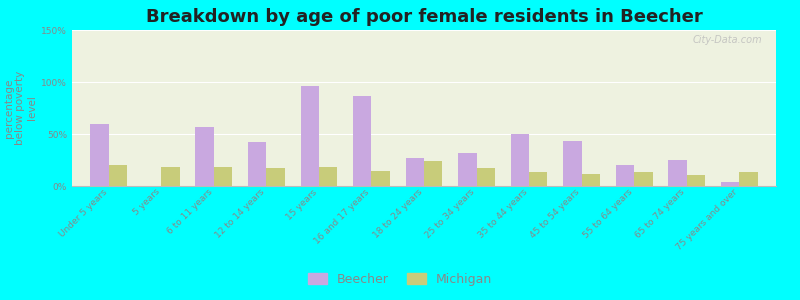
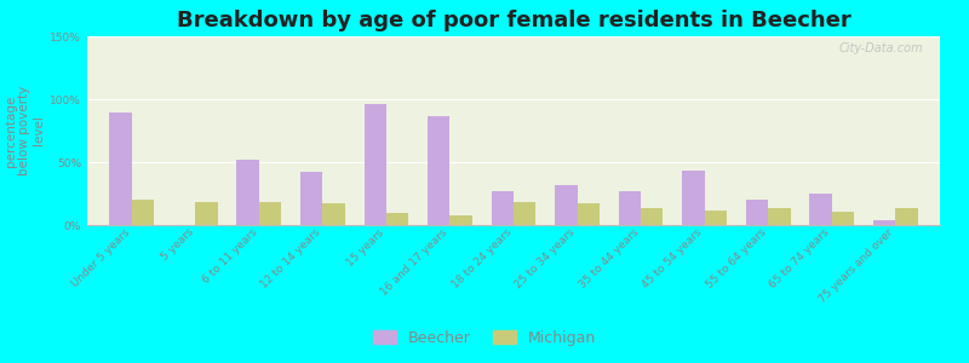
Beecher/Under 5 years: 60% -> 89%
Beecher/6 to 11 years: 57% -> 52%
Michigan/15 years: 18% -> 10%
Michigan/16 and 17 years: 14% -> 8%
Michigan/18 to 24 years: 24% -> 18%
Beecher/35 to 44 years: 50% -> 27%
